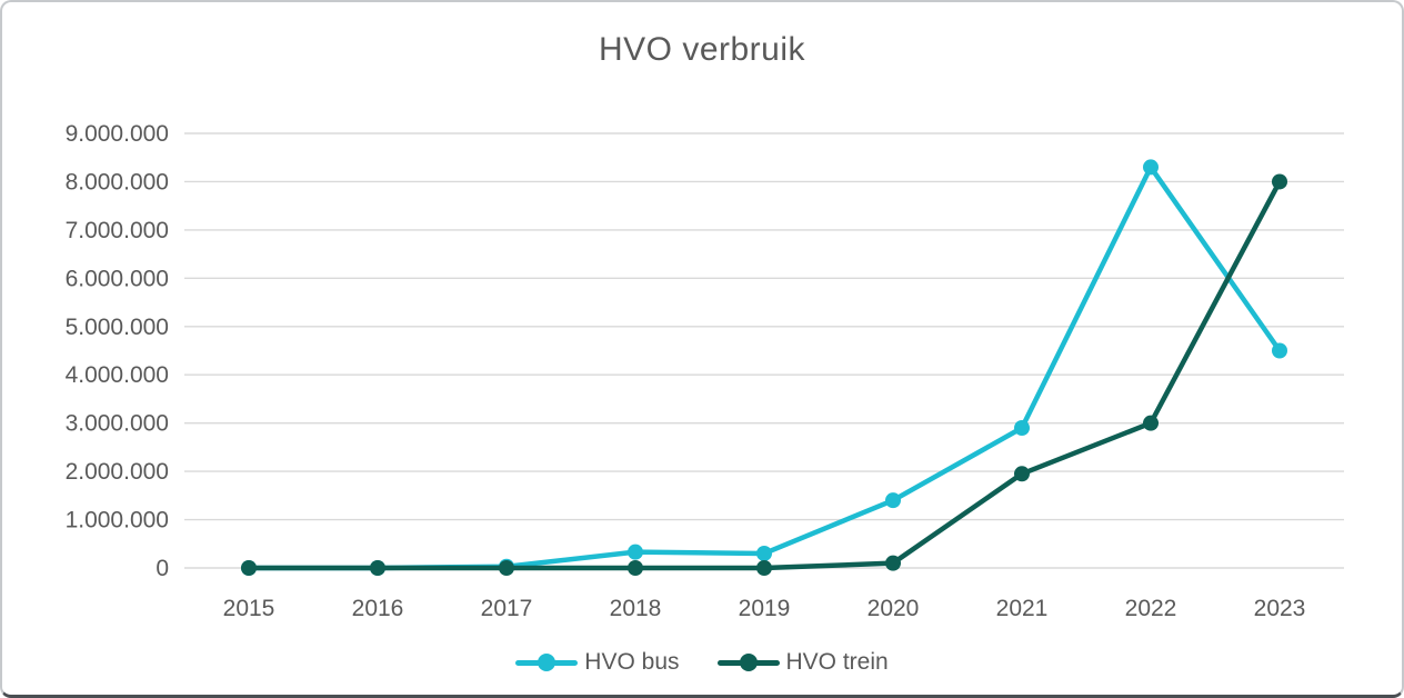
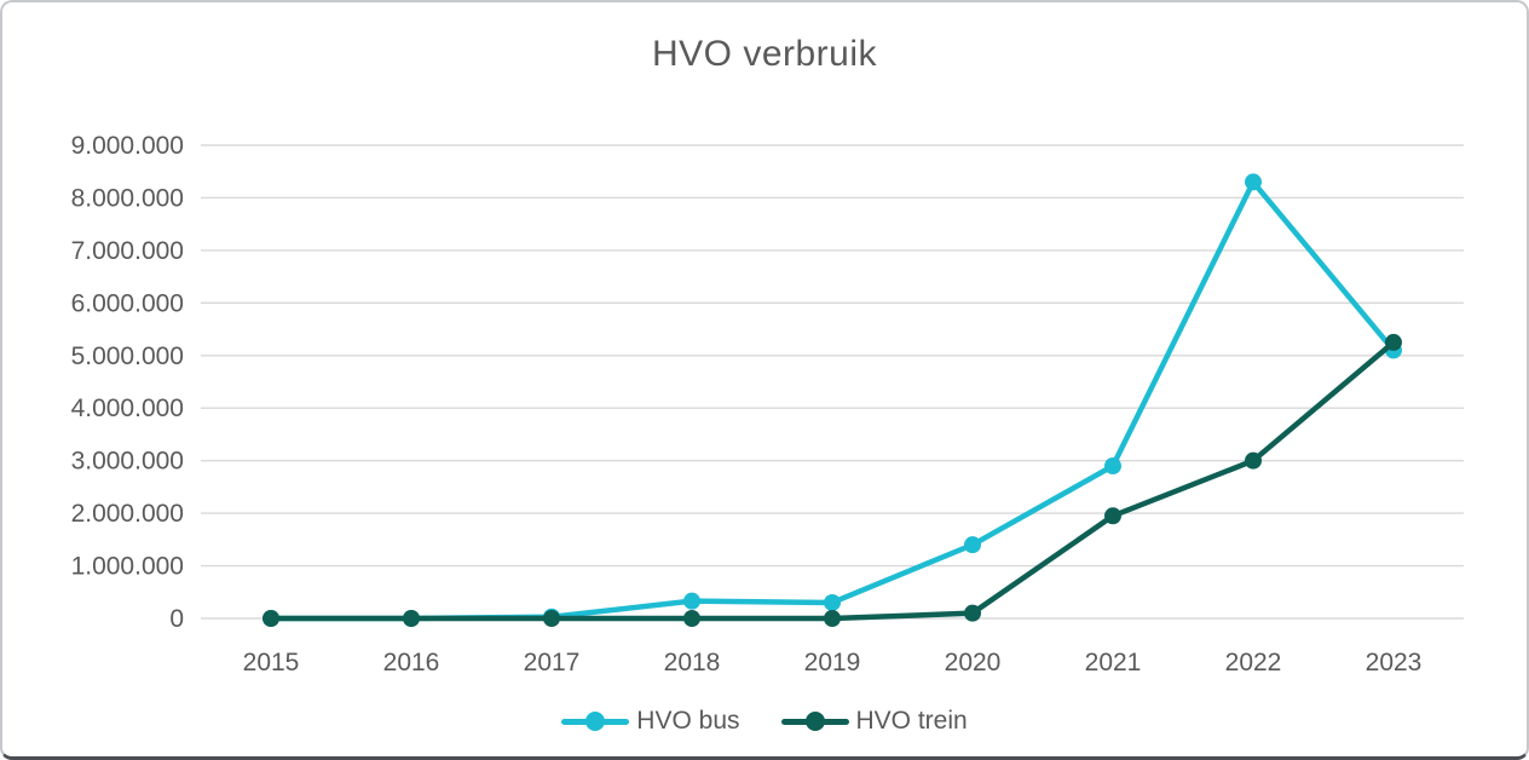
HVO bus/2023: 4500000 -> 5100000
HVO trein/2023: 8000000 -> 5200000
